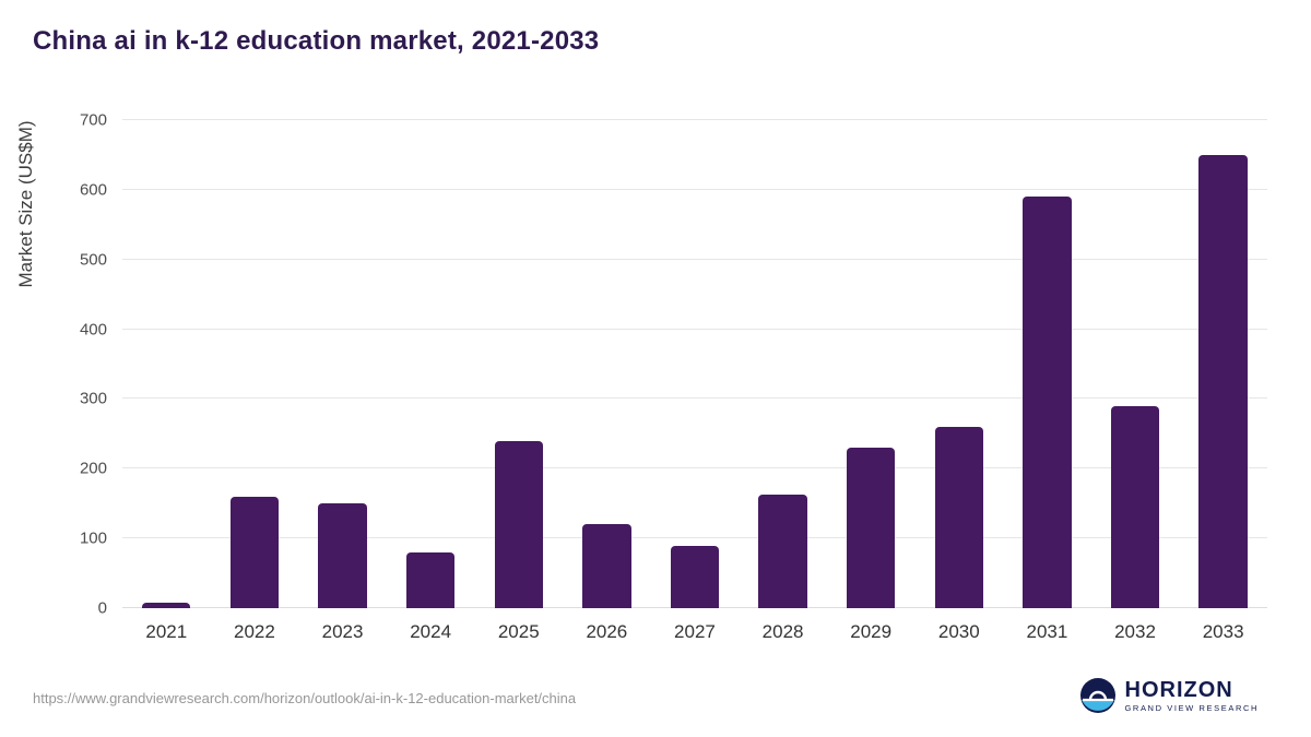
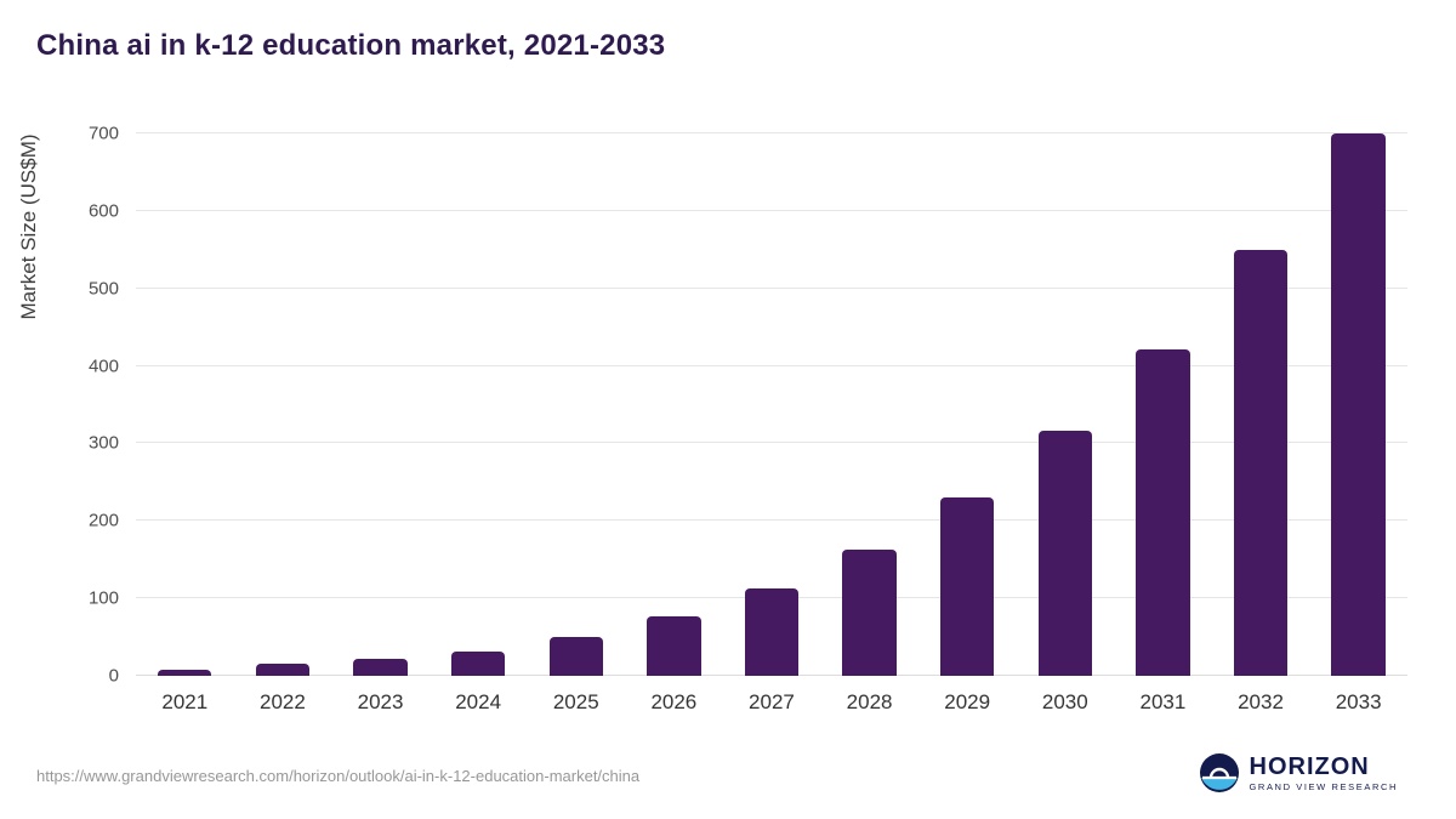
2022: 160 -> 20
2023: 150 -> 20
2024: 80 -> 30
2025: 240 -> 50
2026: 120 -> 80
2027: 90 -> 110
2030: 260 -> 320
2031: 590 -> 420
2032: 290 -> 550
2033: 650 -> 700
